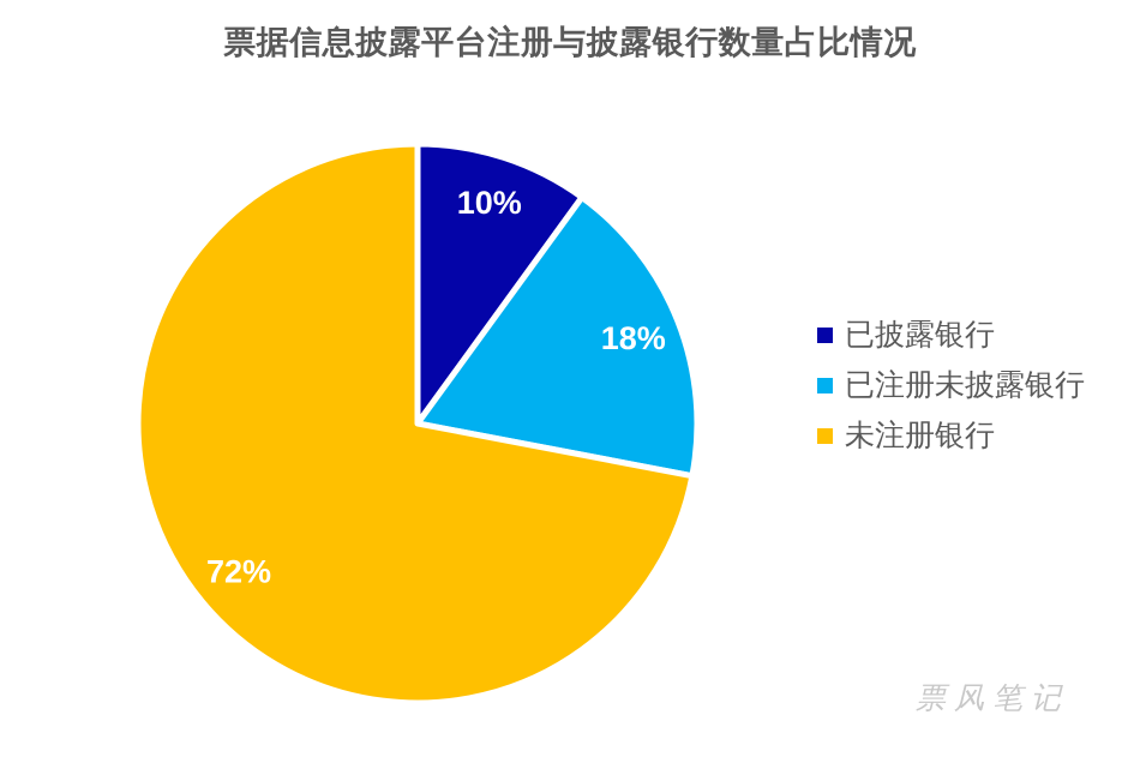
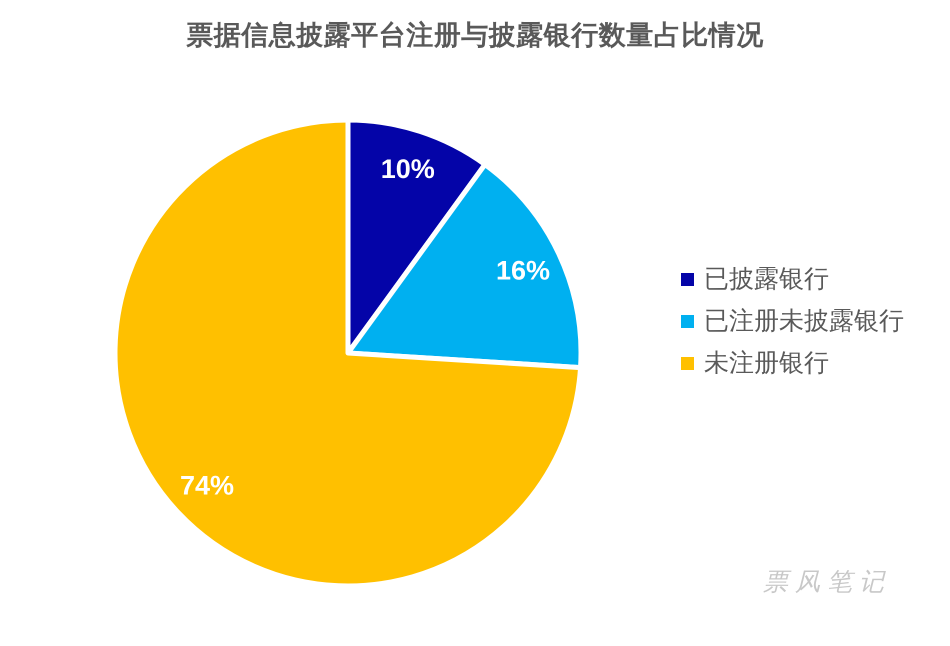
已注册未披露银行: 18% -> 16%
未注册银行: 72% -> 74%
